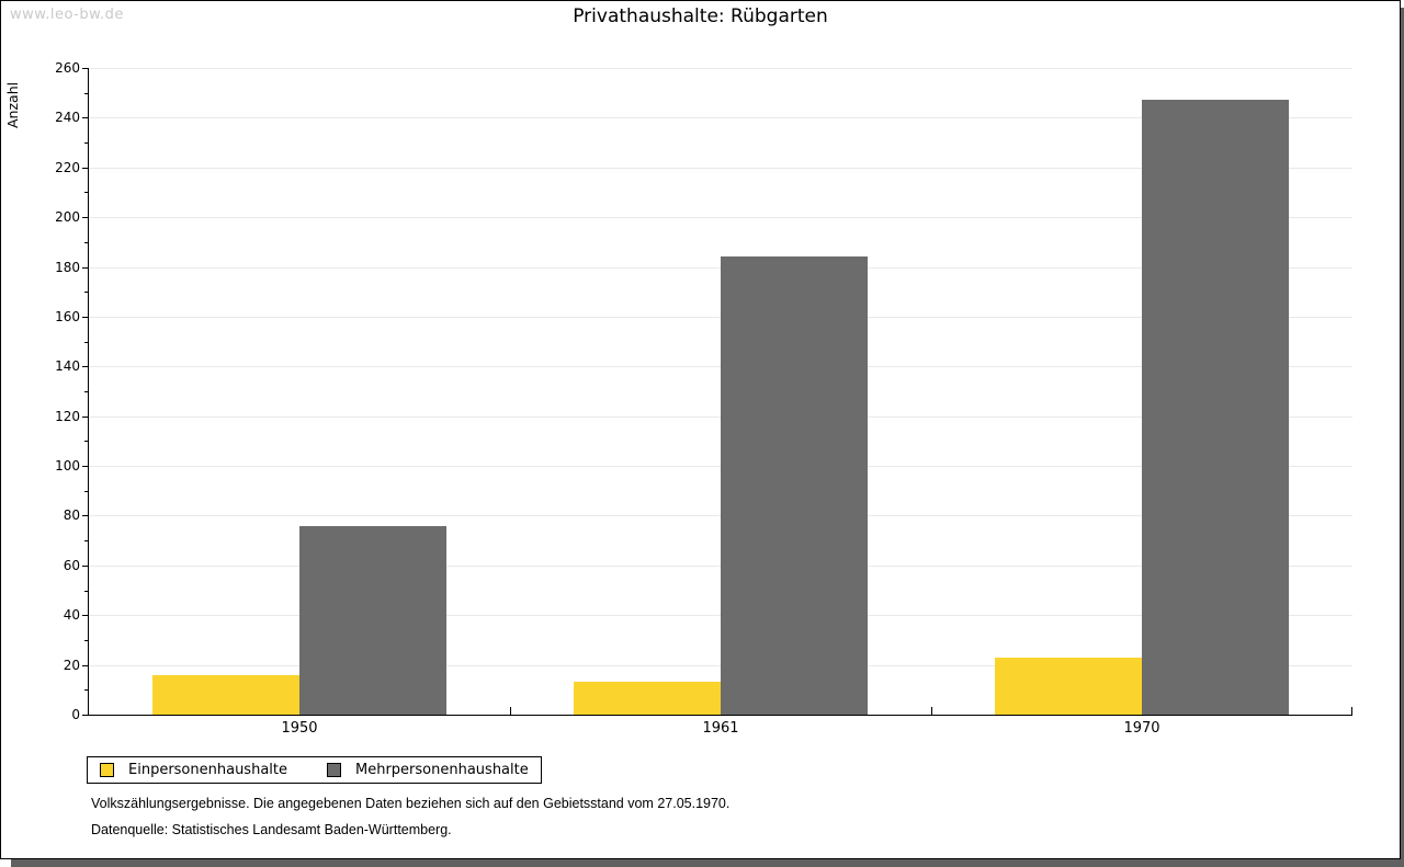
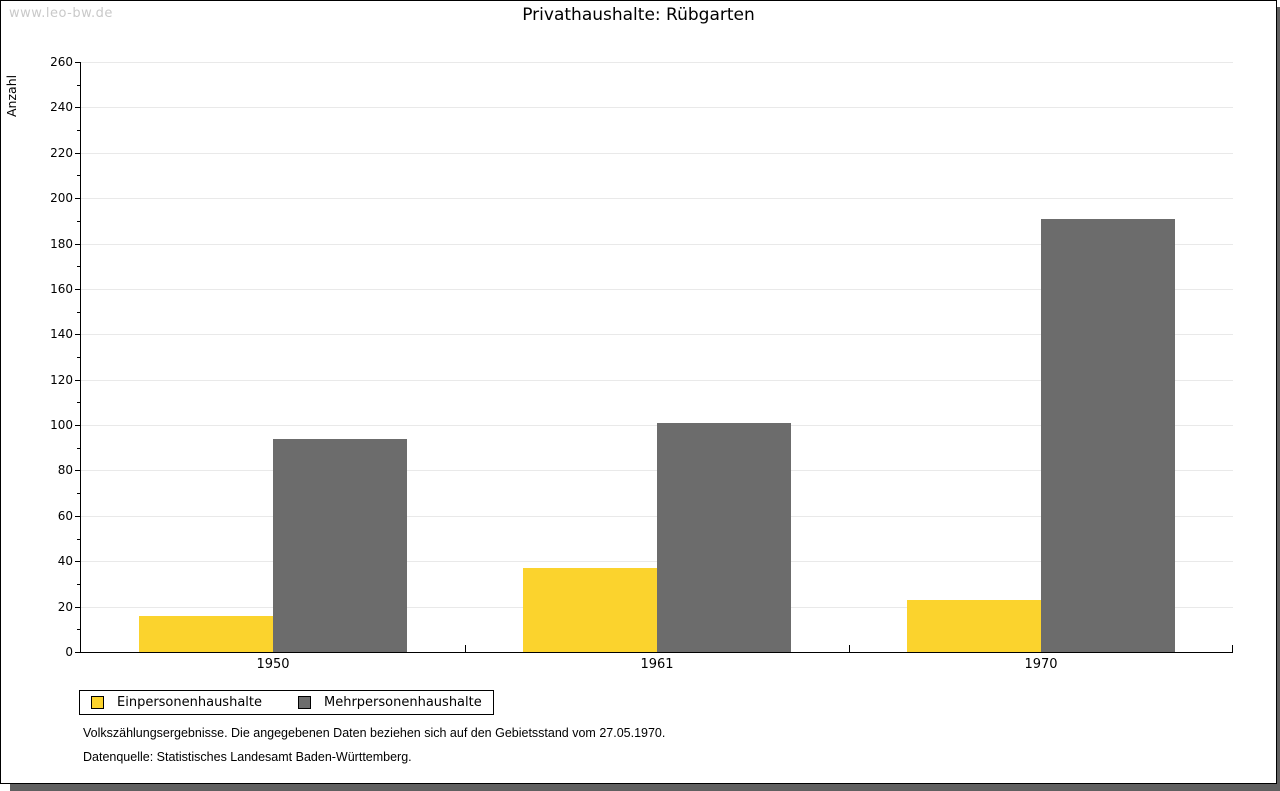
Mehrpersonenhaushalte/1950: 76 -> 94
Einpersonenhaushalte/1961: 13 -> 37
Mehrpersonenhaushalte/1961: 184 -> 101
Mehrpersonenhaushalte/1970: 247 -> 191
